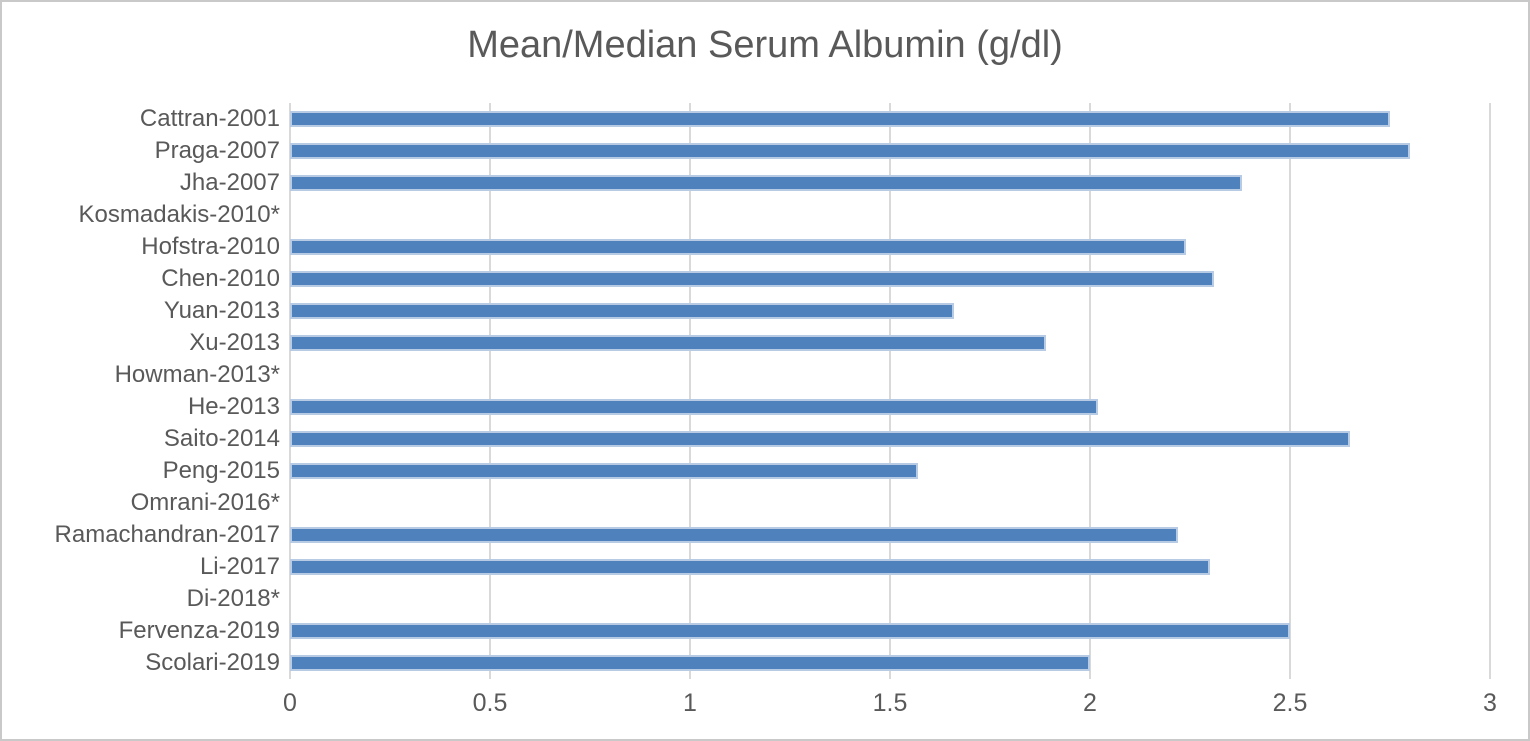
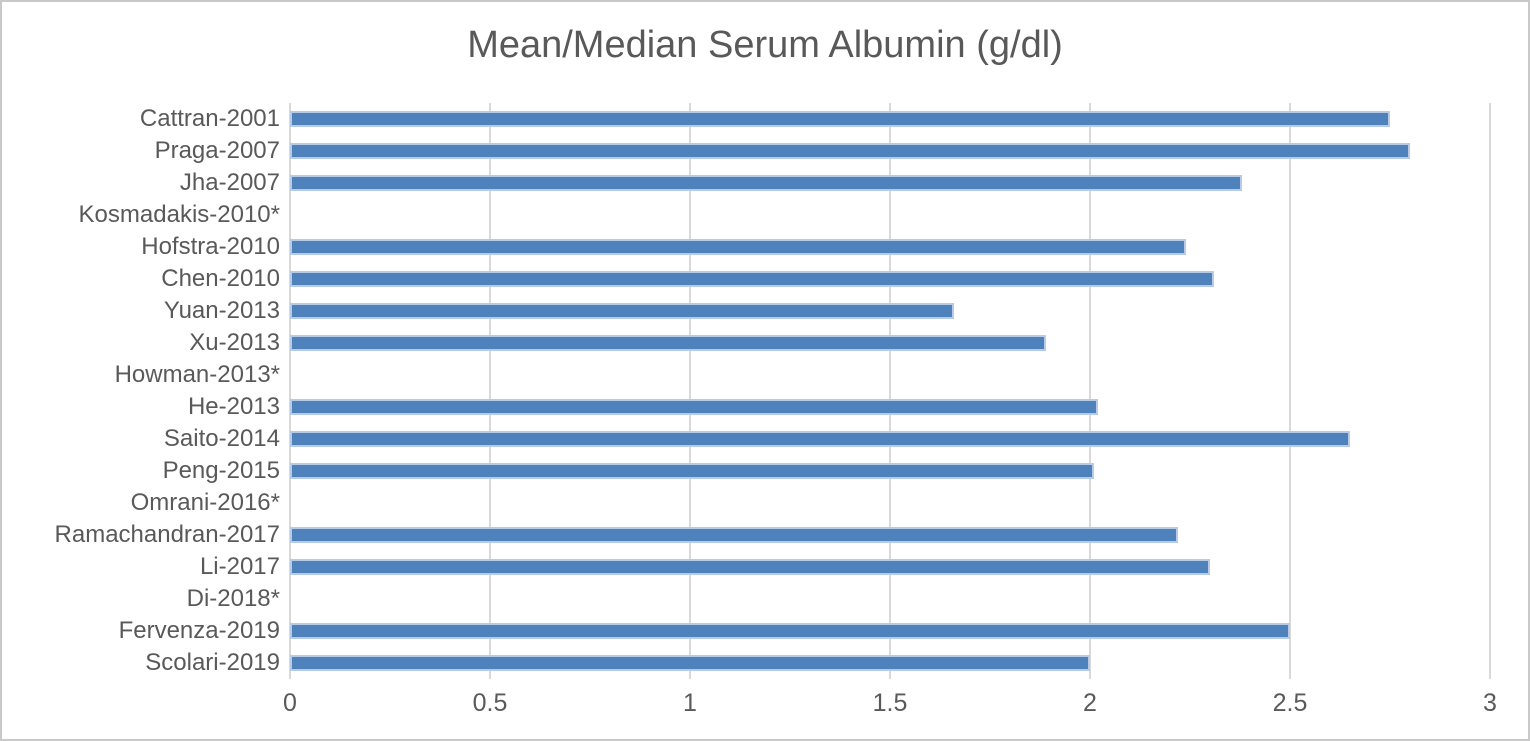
Peng-2015: 1.57 -> 2.01
